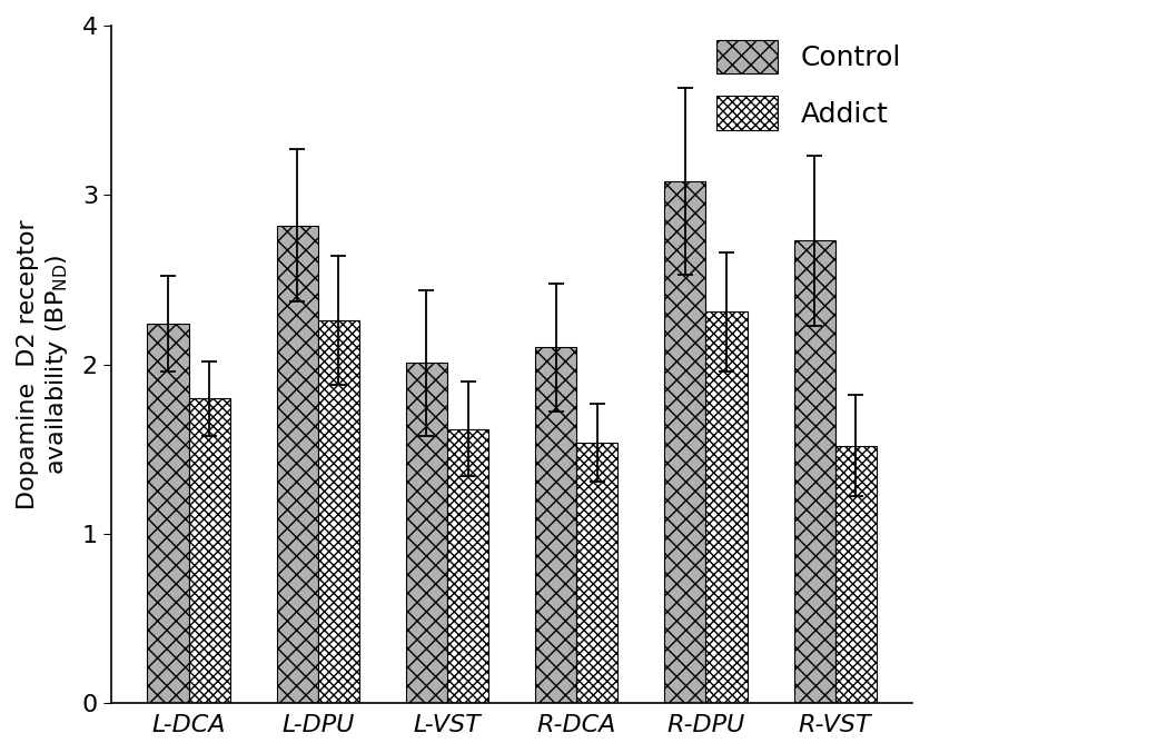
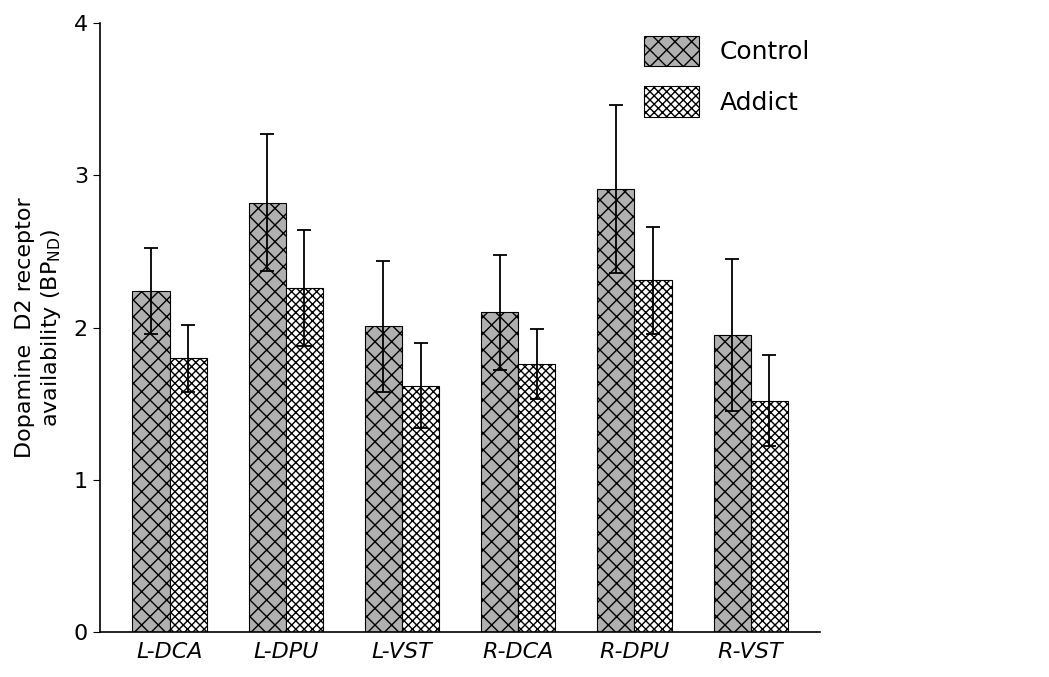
Addict/R-DCA: 1.54 -> 1.76
Control/R-DPU: 3.08 -> 2.91
Control/R-VST: 2.73 -> 1.95
